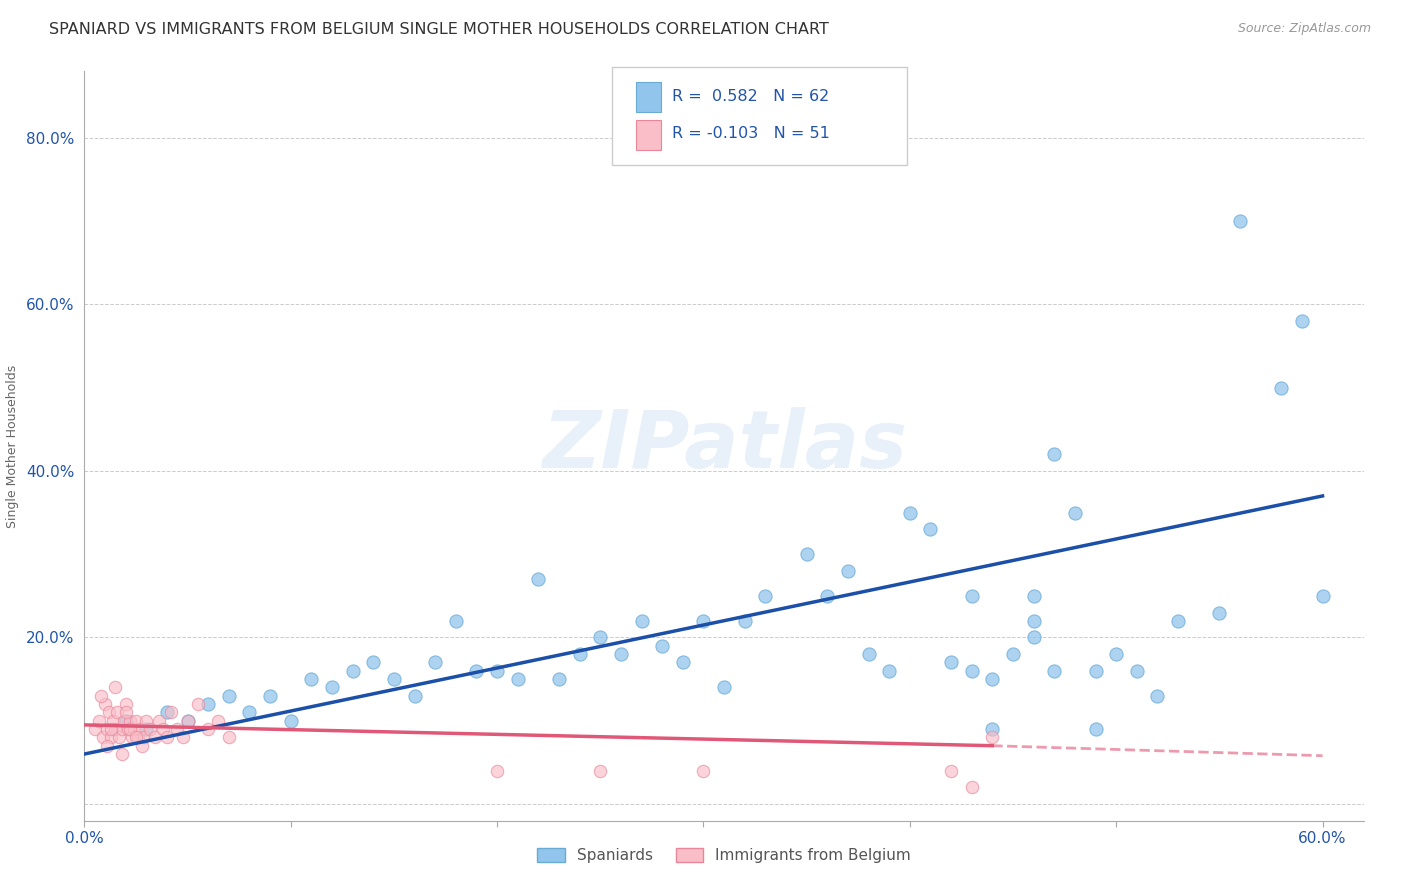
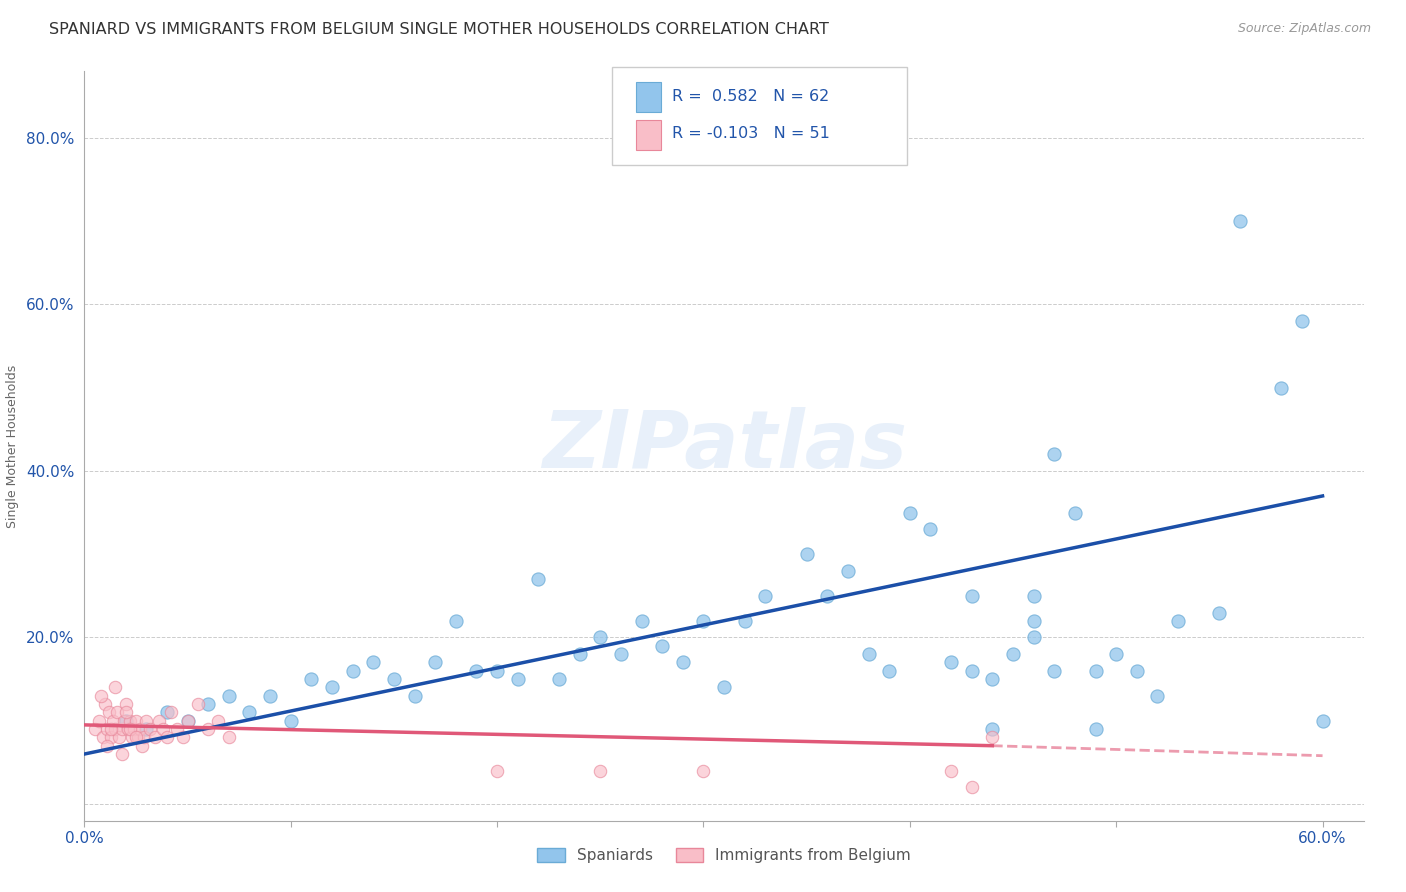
Spaniards/60.0%: 25% -> 10%
